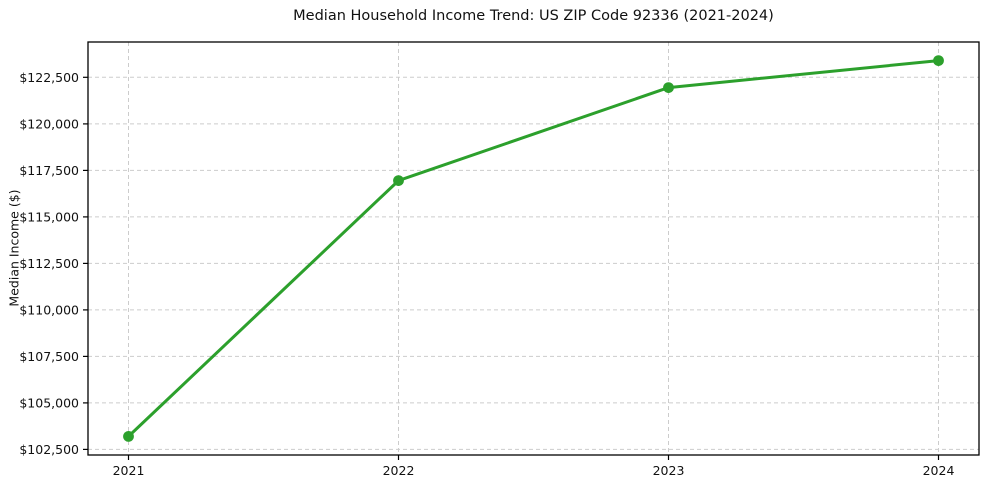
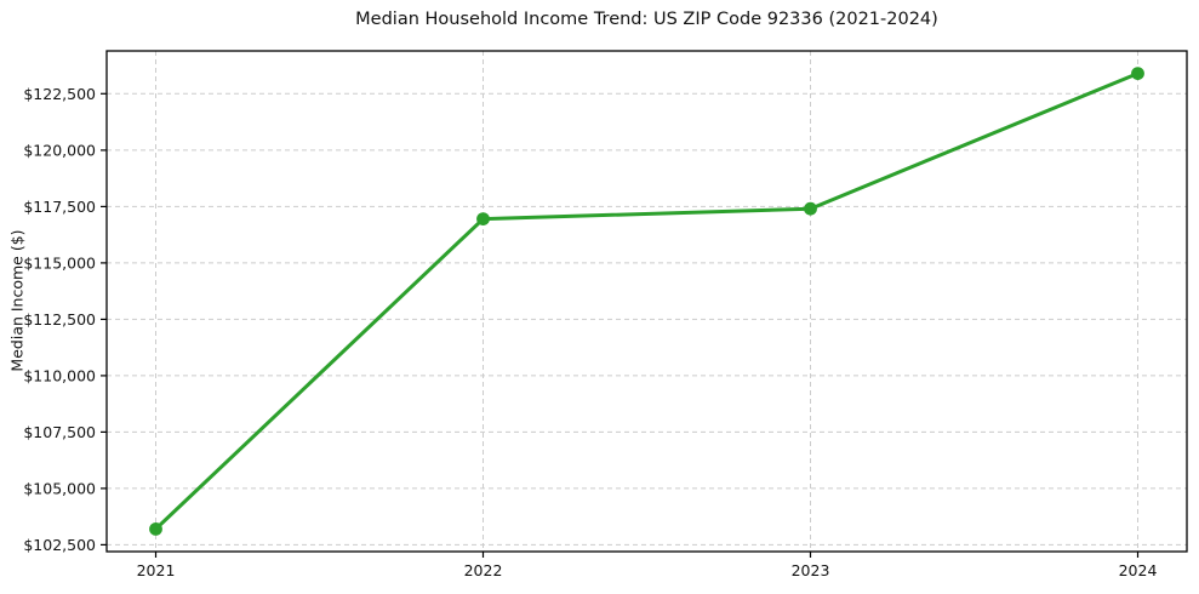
2023: $122000 -> $117400
